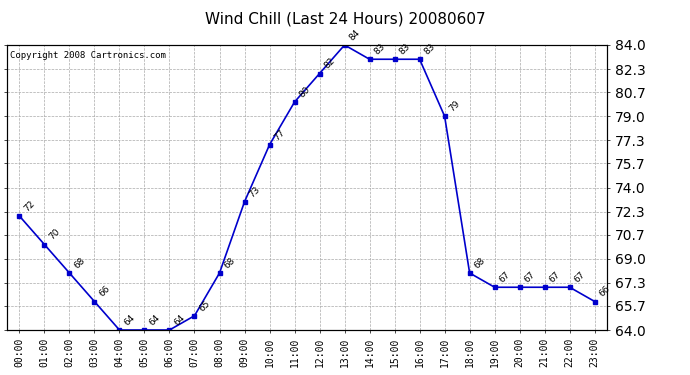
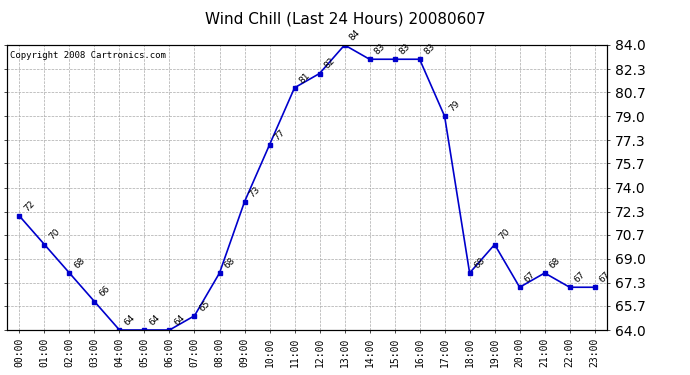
11:00: 80 -> 81
19:00: 67 -> 70
21:00: 67 -> 68
23:00: 66 -> 67
